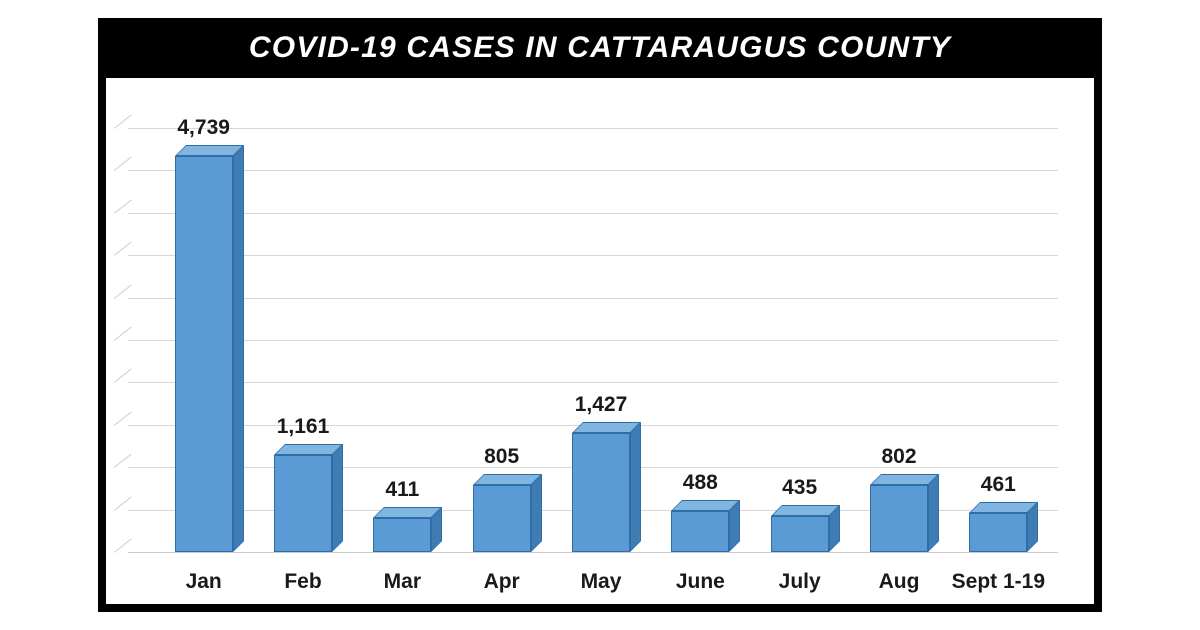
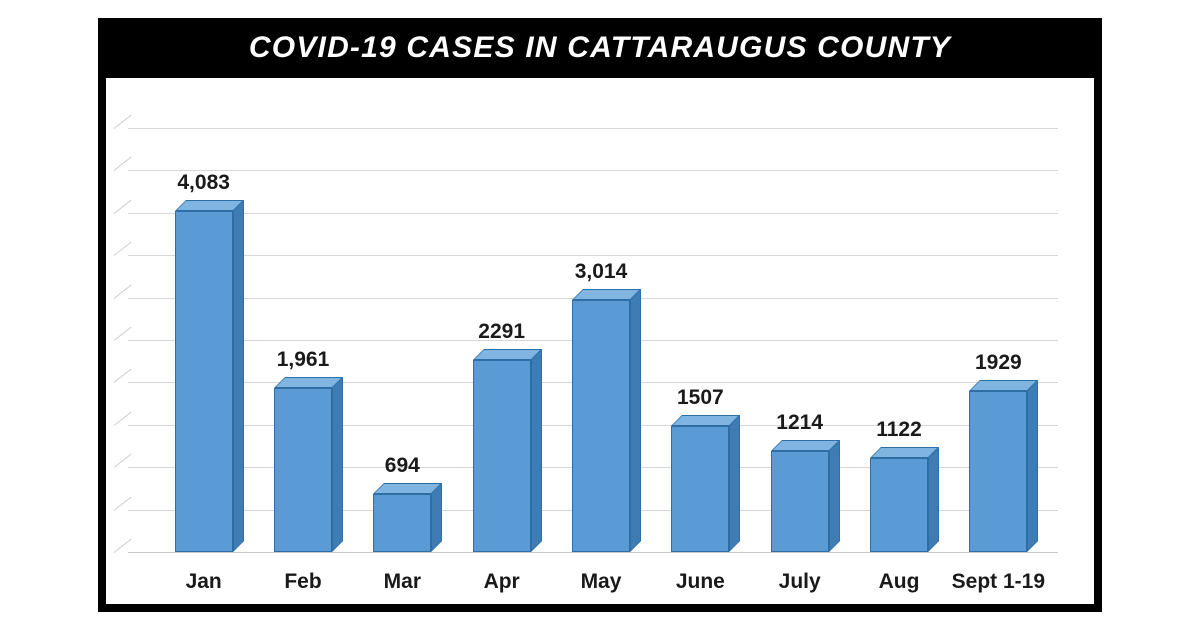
Jan: 4,739 -> 4,083
Feb: 1,161 -> 1,961
Mar: 411 -> 694
Apr: 805 -> 2291
May: 1,427 -> 3,014
June: 488 -> 1507
July: 435 -> 1214
Aug: 802 -> 1122
Sept 1-19: 461 -> 1929
